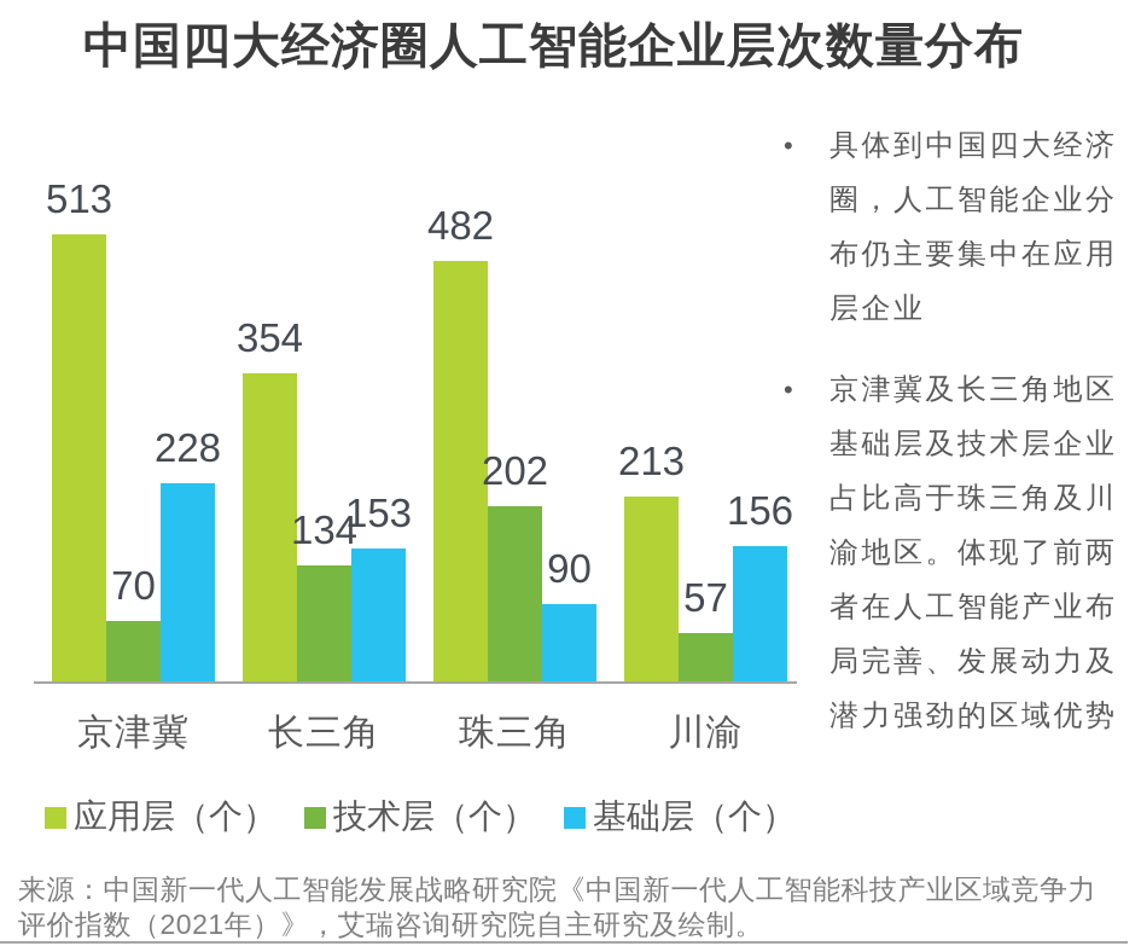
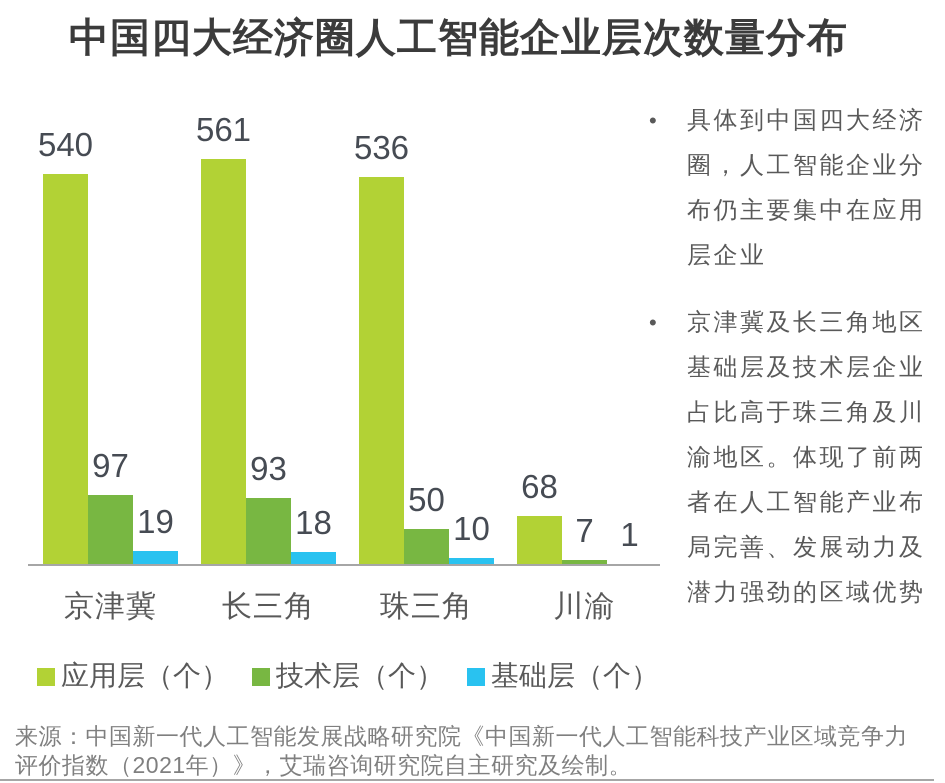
应用层（个）/京津冀: 513 -> 540
技术层（个）/京津冀: 70 -> 97
基础层（个）/京津冀: 228 -> 19
应用层（个）/长三角: 354 -> 561
技术层（个）/长三角: 134 -> 93
基础层（个）/长三角: 153 -> 18
应用层（个）/珠三角: 482 -> 536
技术层（个）/珠三角: 202 -> 50
基础层（个）/珠三角: 90 -> 10
应用层（个）/川渝: 213 -> 68
技术层（个）/川渝: 57 -> 7
基础层（个）/川渝: 156 -> 1
